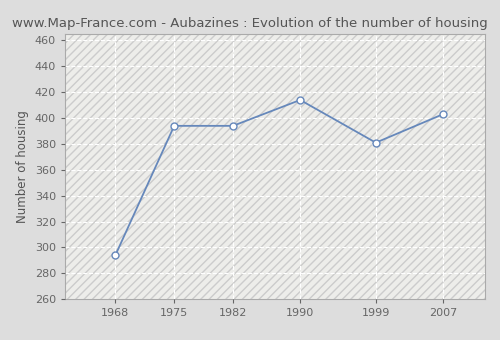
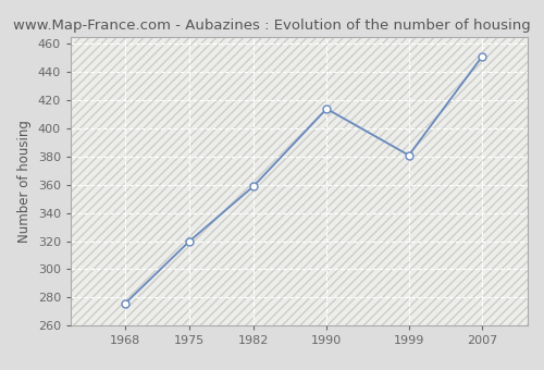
1968: 294 -> 276
1975: 394 -> 320
1982: 394 -> 359
2007: 403 -> 451
